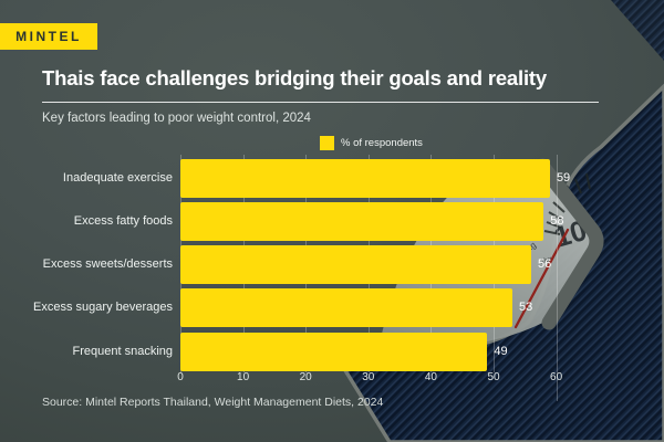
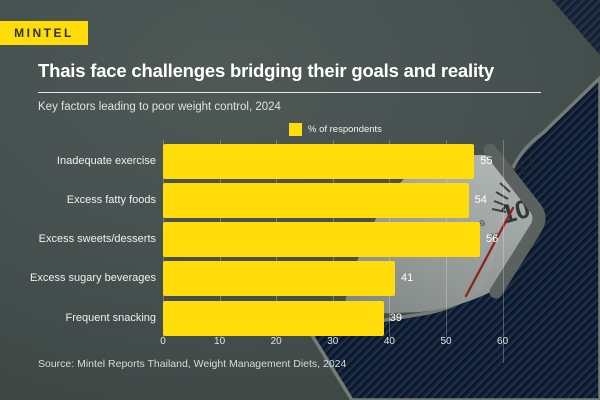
Inadequate exercise: 59 -> 55
Excess fatty foods: 58 -> 54
Excess sugary beverages: 53 -> 41
Frequent snacking: 49 -> 39
